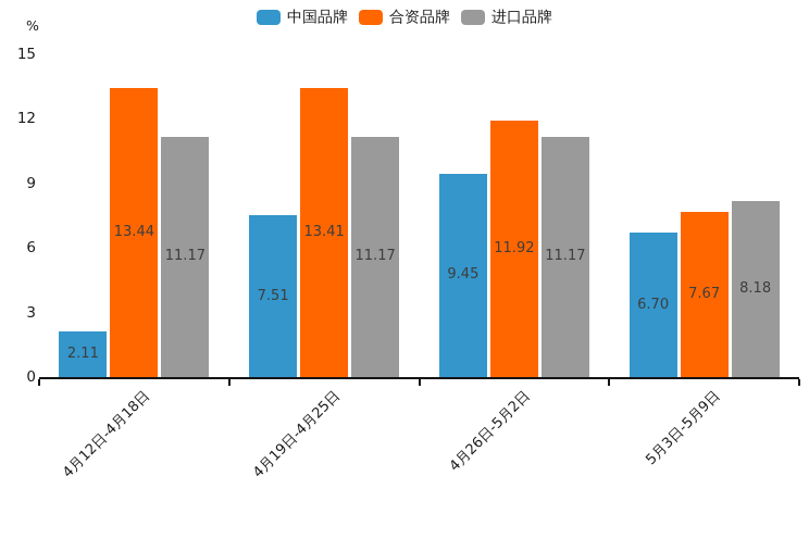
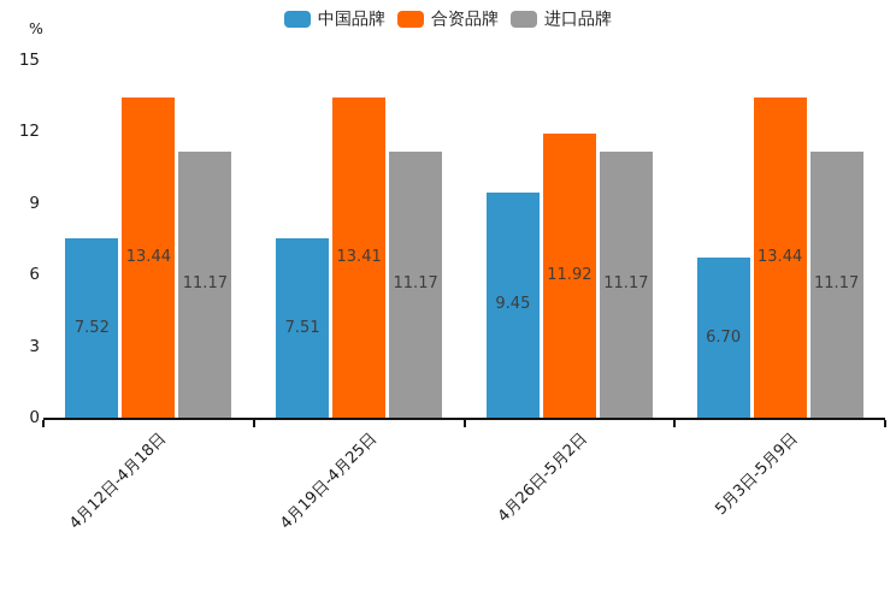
中国品牌/4月12日-4月18日: 2.11 -> 7.52
合资品牌/5月3日-5月9日: 7.67 -> 13.44
进口品牌/5月3日-5月9日: 8.18 -> 11.17
